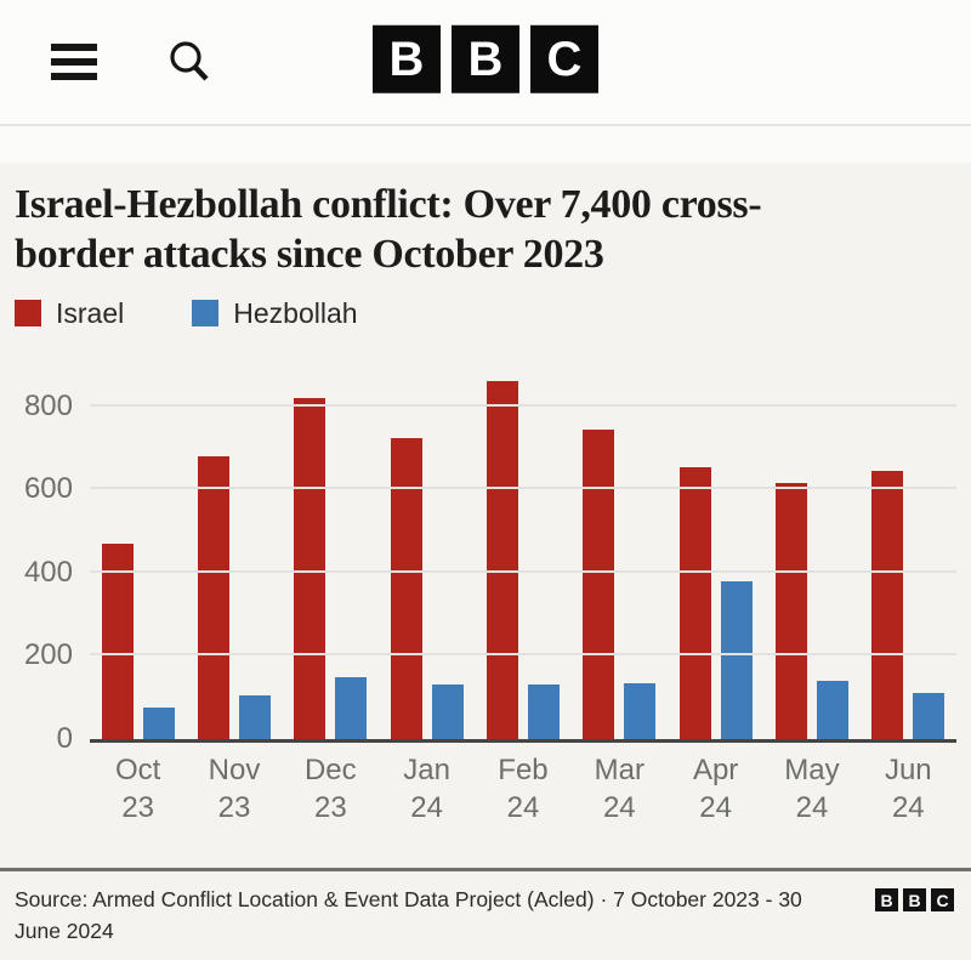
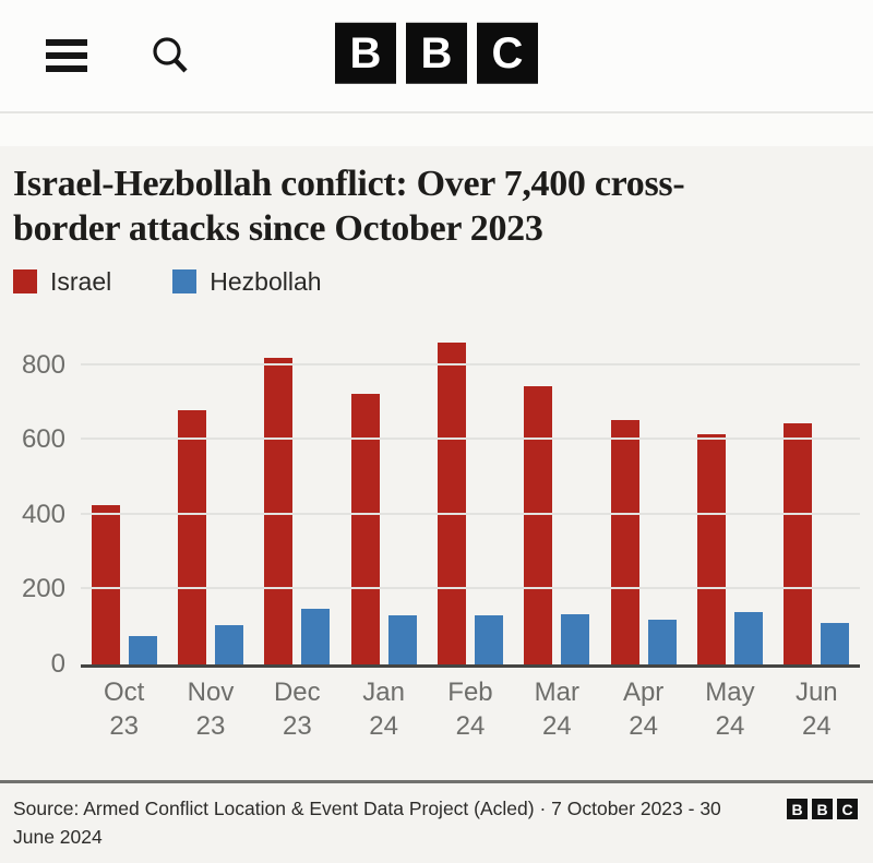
Israel/Oct 23: 470 -> 420
Hezbollah/Apr 24: 380 -> 120
